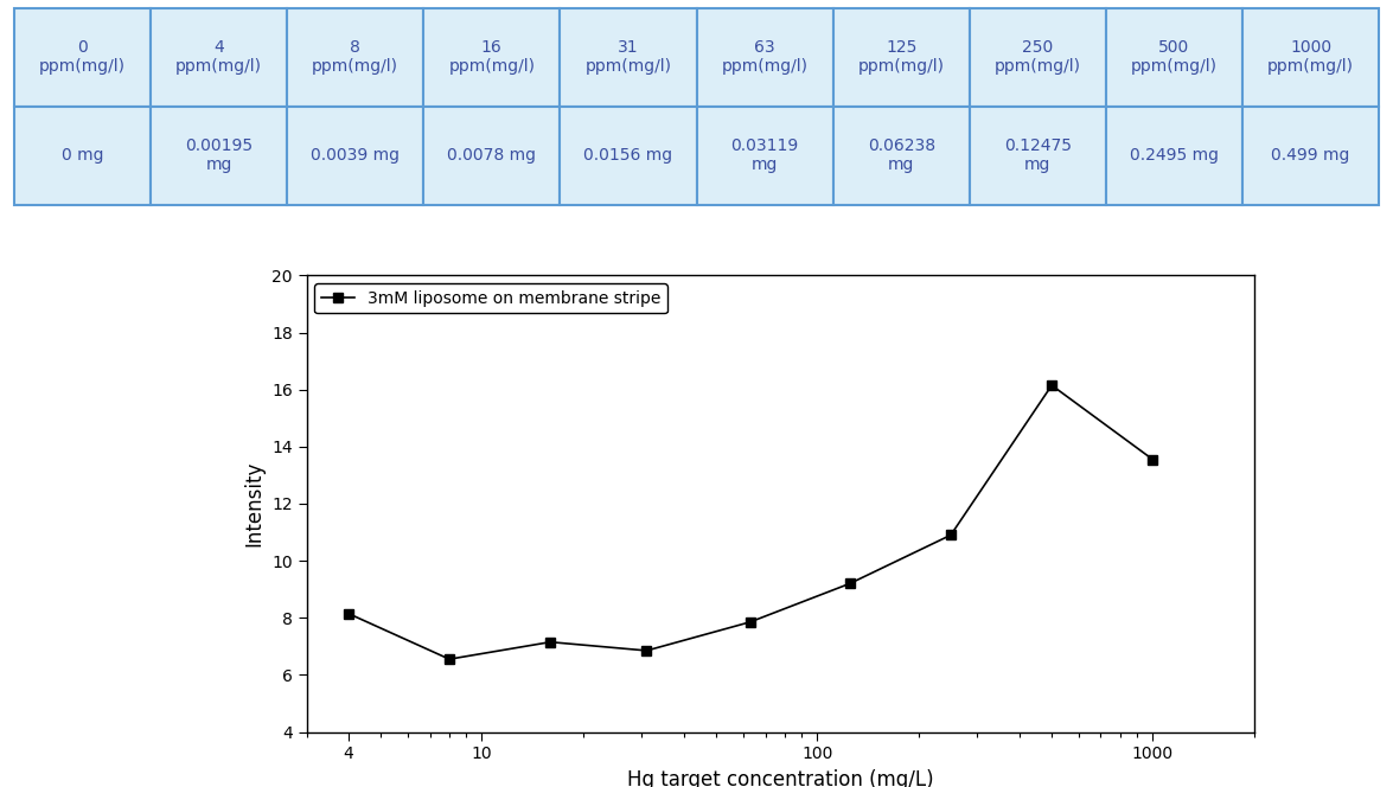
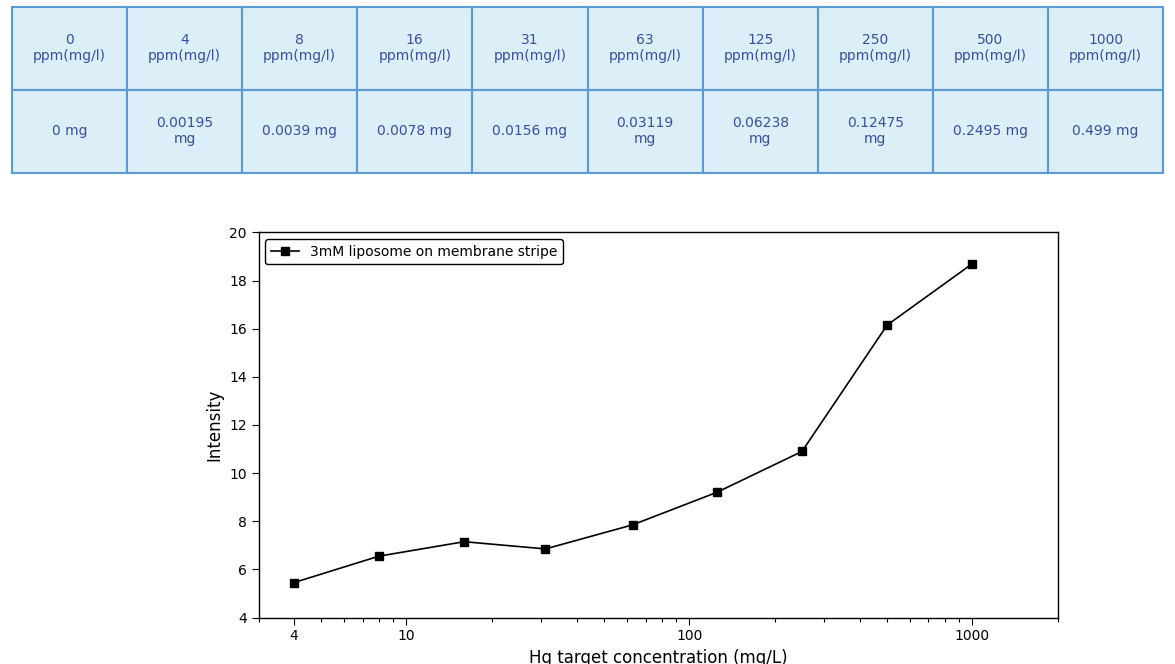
4: 8.15 -> 5.45
1000: 13.55 -> 18.70
